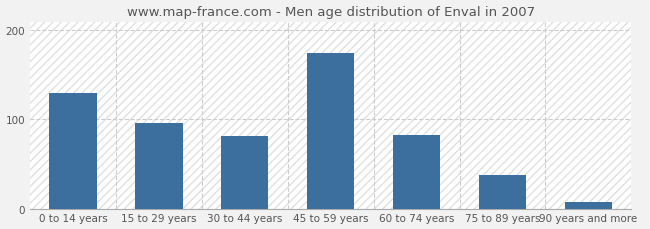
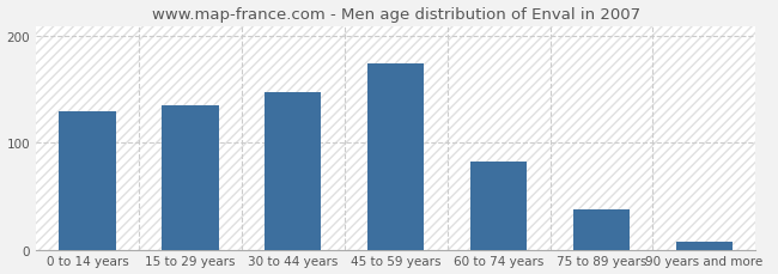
15 to 29 years: 96 -> 135
30 to 44 years: 82 -> 148
